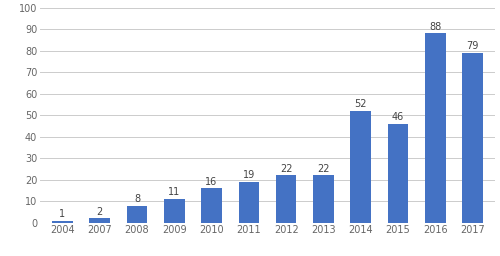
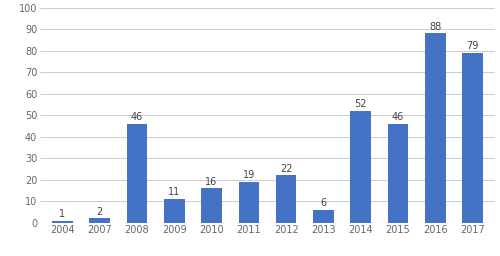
2008: 8 -> 46
2013: 22 -> 6
